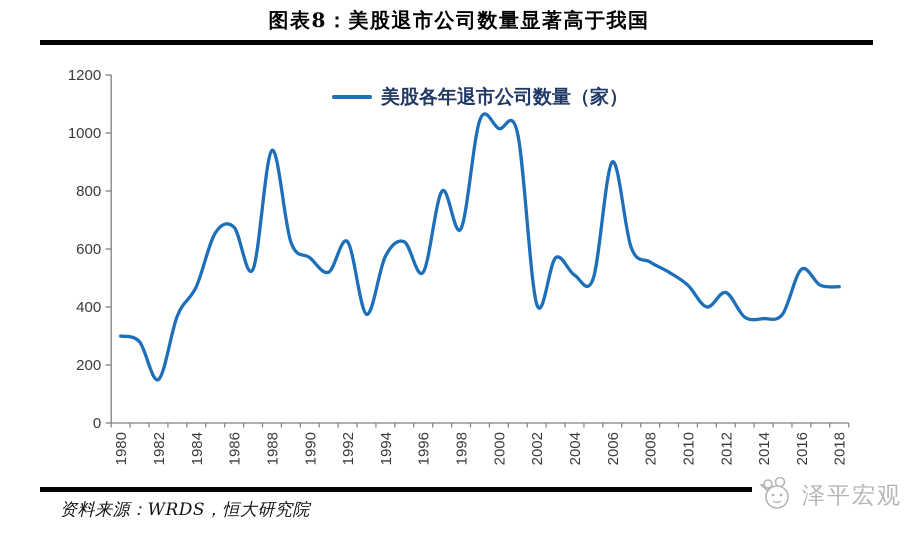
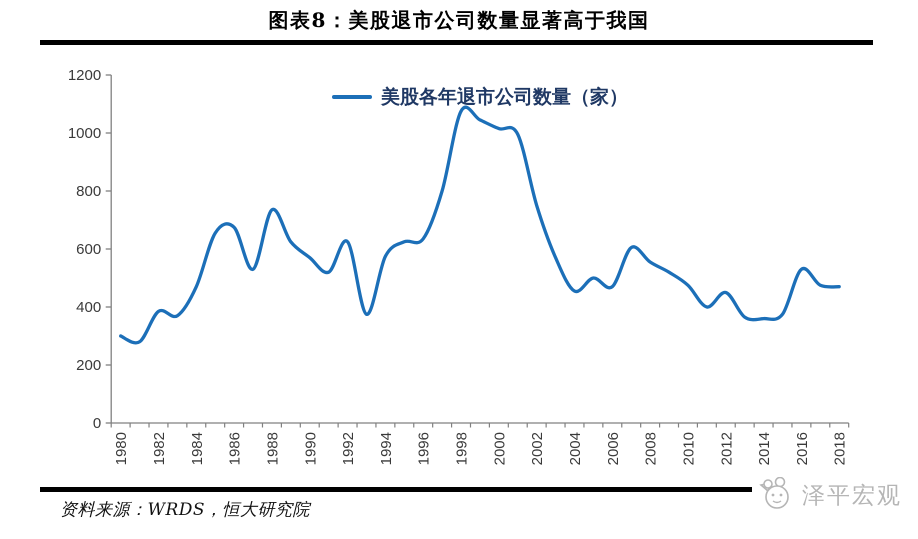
1982: 150 -> 380
1988: 940 -> 740
1996: 520 -> 640
1998: 670 -> 1080
2002: 410 -> 750
2004: 510 -> 460
2006: 900 -> 470
